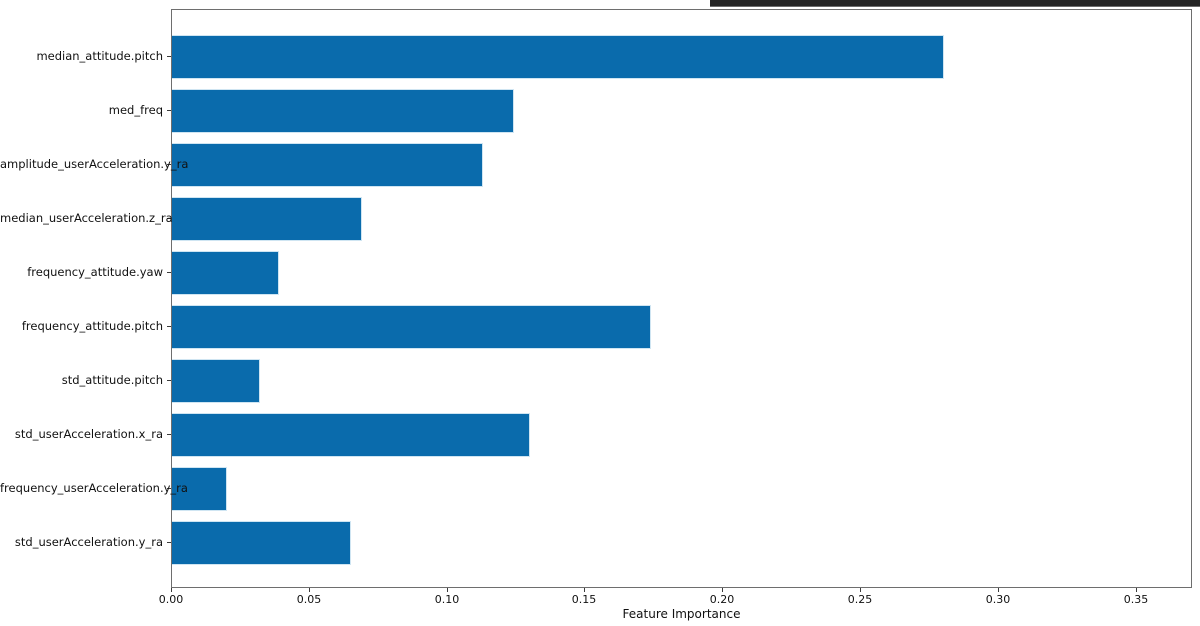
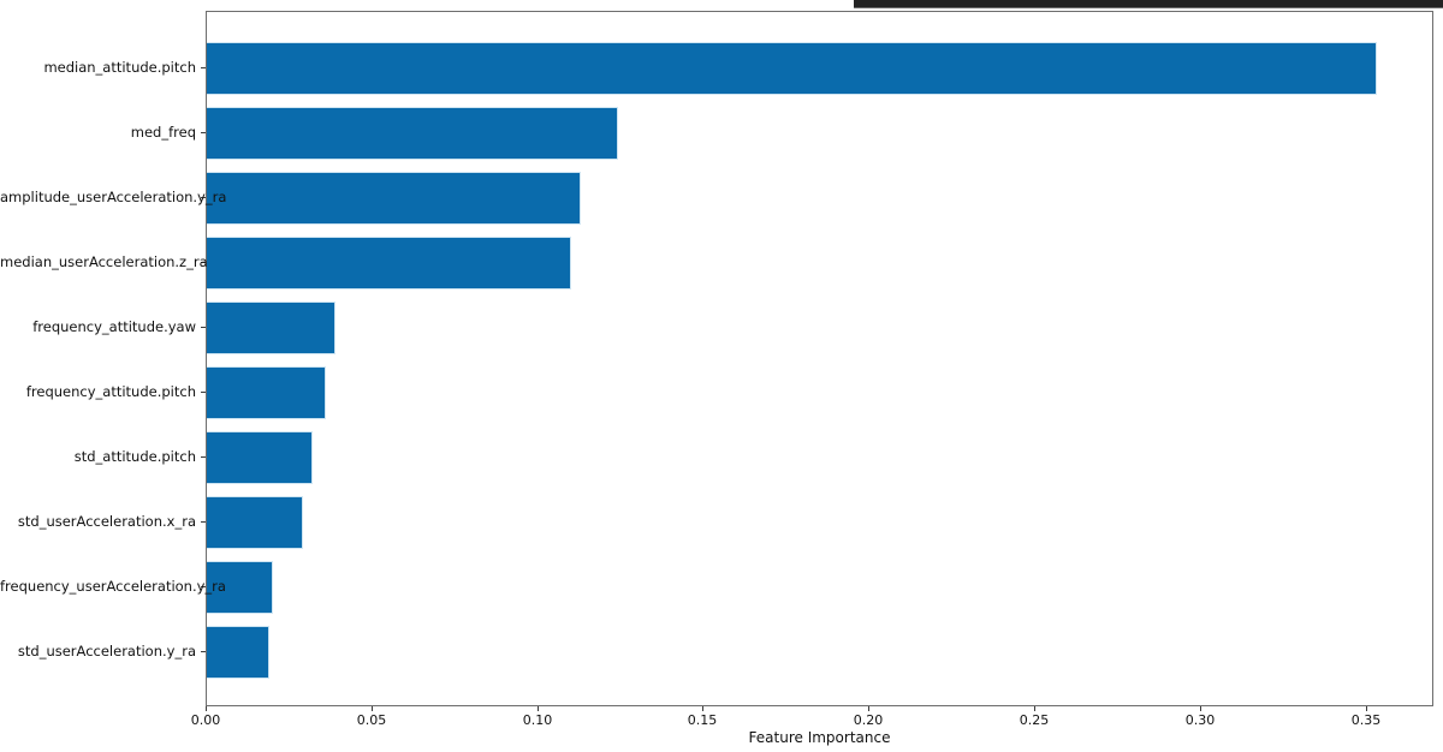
median_attitude.pitch: 0.280 -> 0.353
median_userAcceleration.z_ra: 0.069 -> 0.110
frequency_attitude.pitch: 0.174 -> 0.036
std_userAcceleration.x_ra: 0.130 -> 0.029
std_userAcceleration.y_ra: 0.065 -> 0.019
